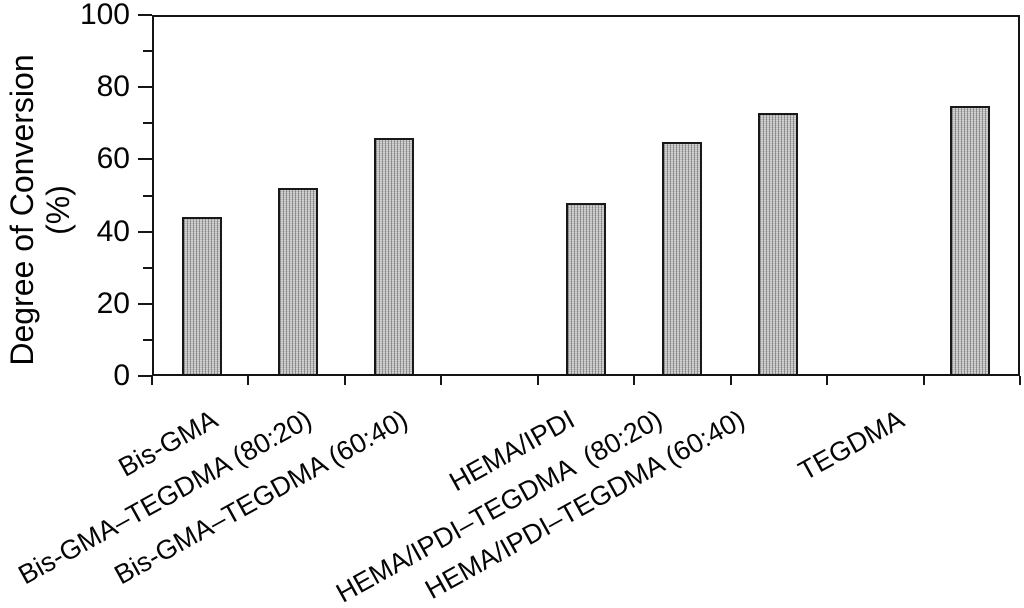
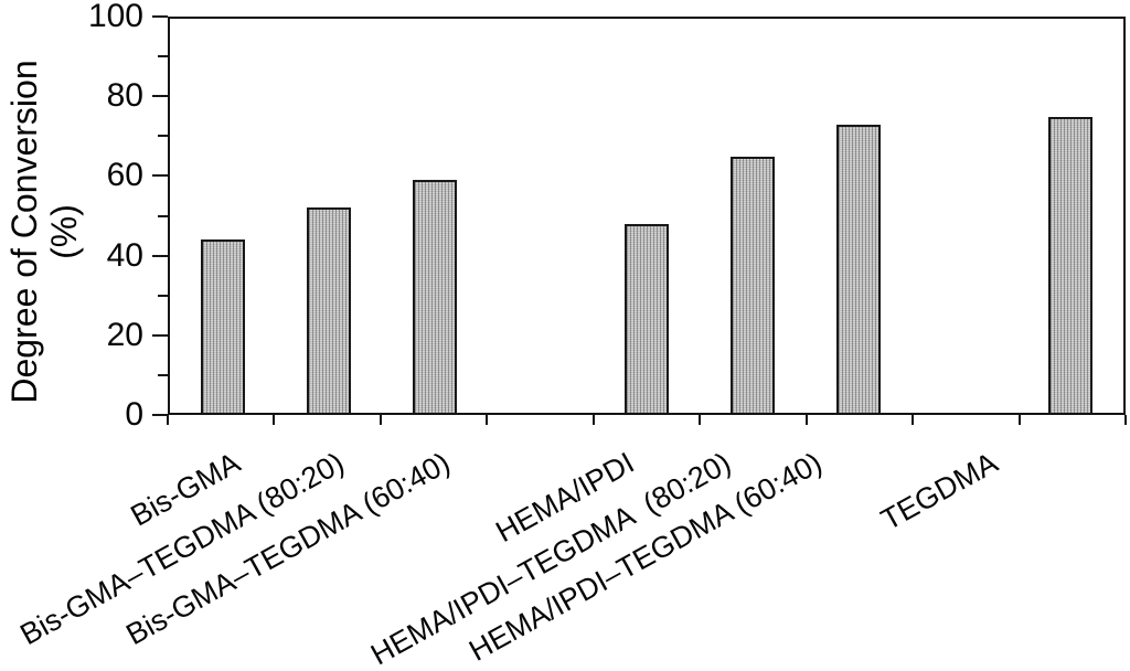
Bis-GMA–TEGDMA (60:40): 66 -> 59
